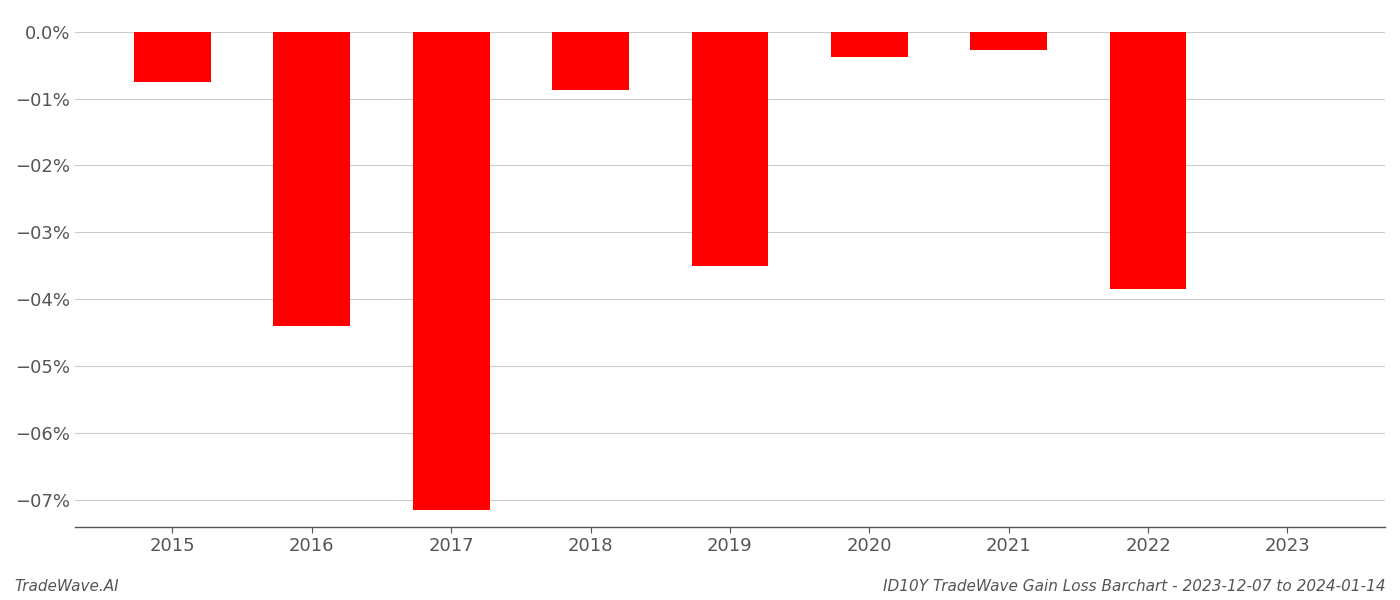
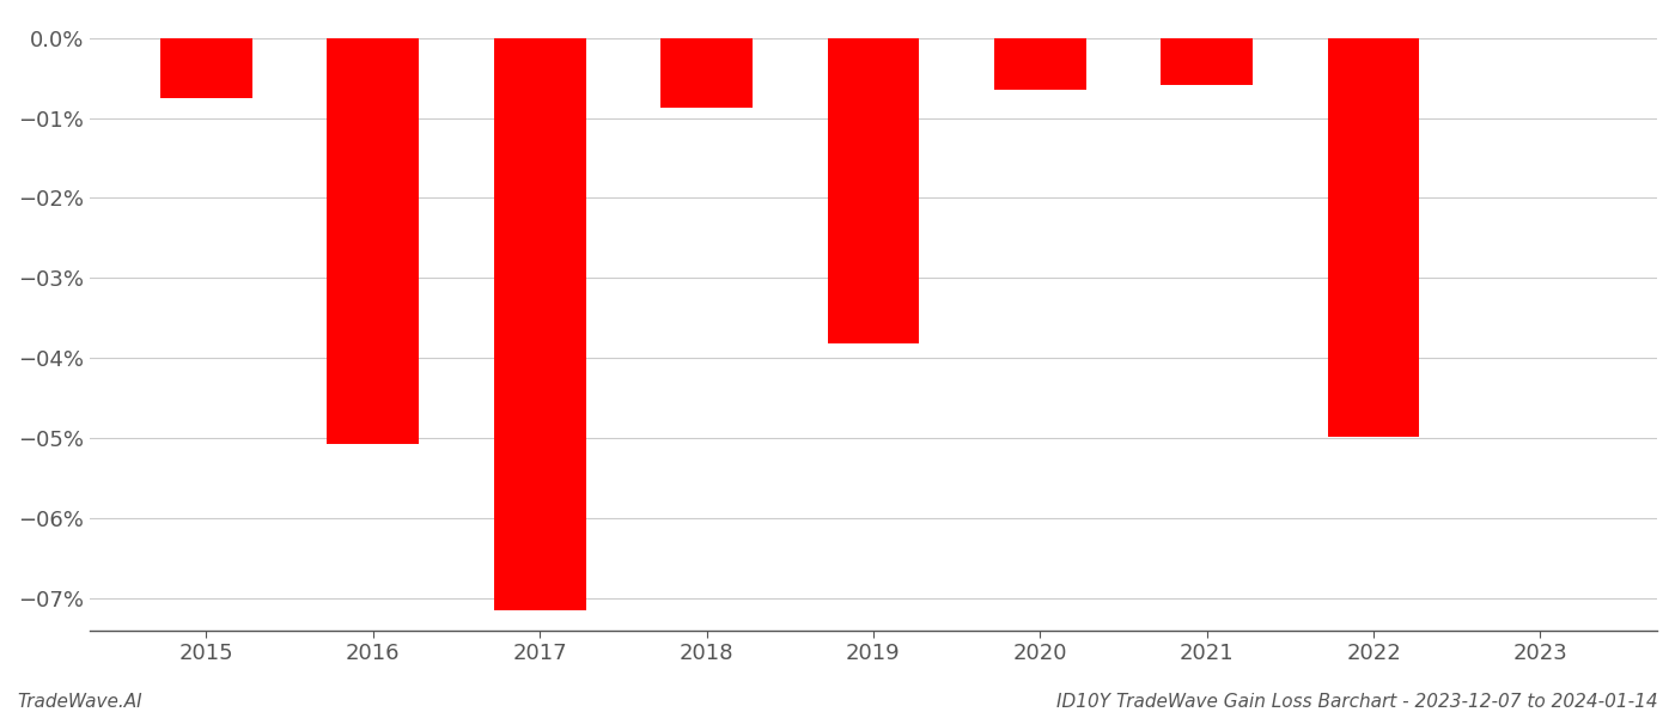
2016: -4.40% -> -5.08%
2019: -3.50% -> -3.82%
2020: -0.38% -> -0.64%
2021: -0.28% -> -0.58%
2022: -3.85% -> -4.98%
